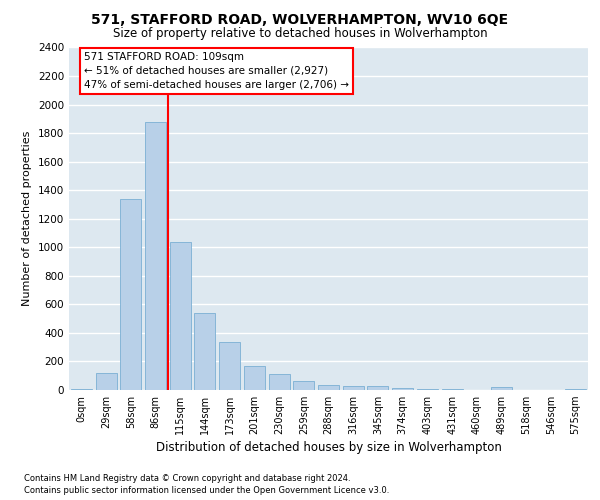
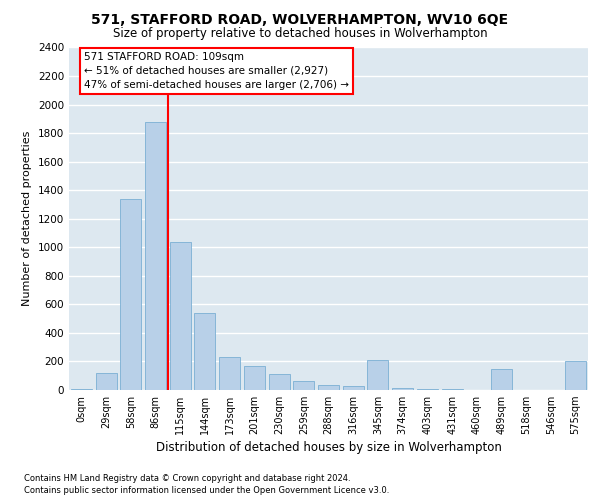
173sqm: 340 -> 230
345sqm: 20 -> 210
489sqm: 20 -> 150
575sqm: 10 -> 200
